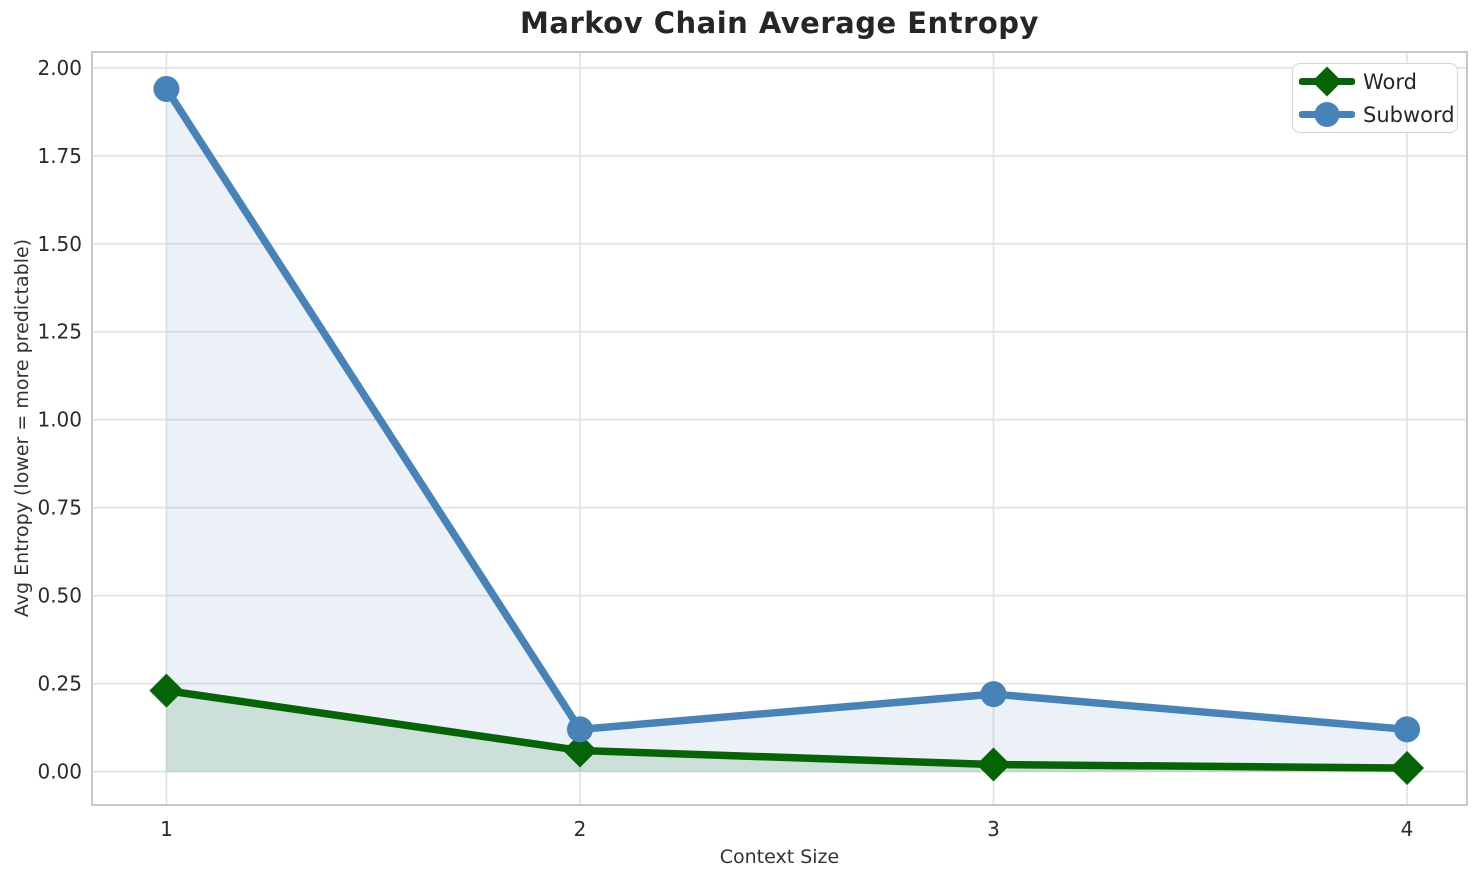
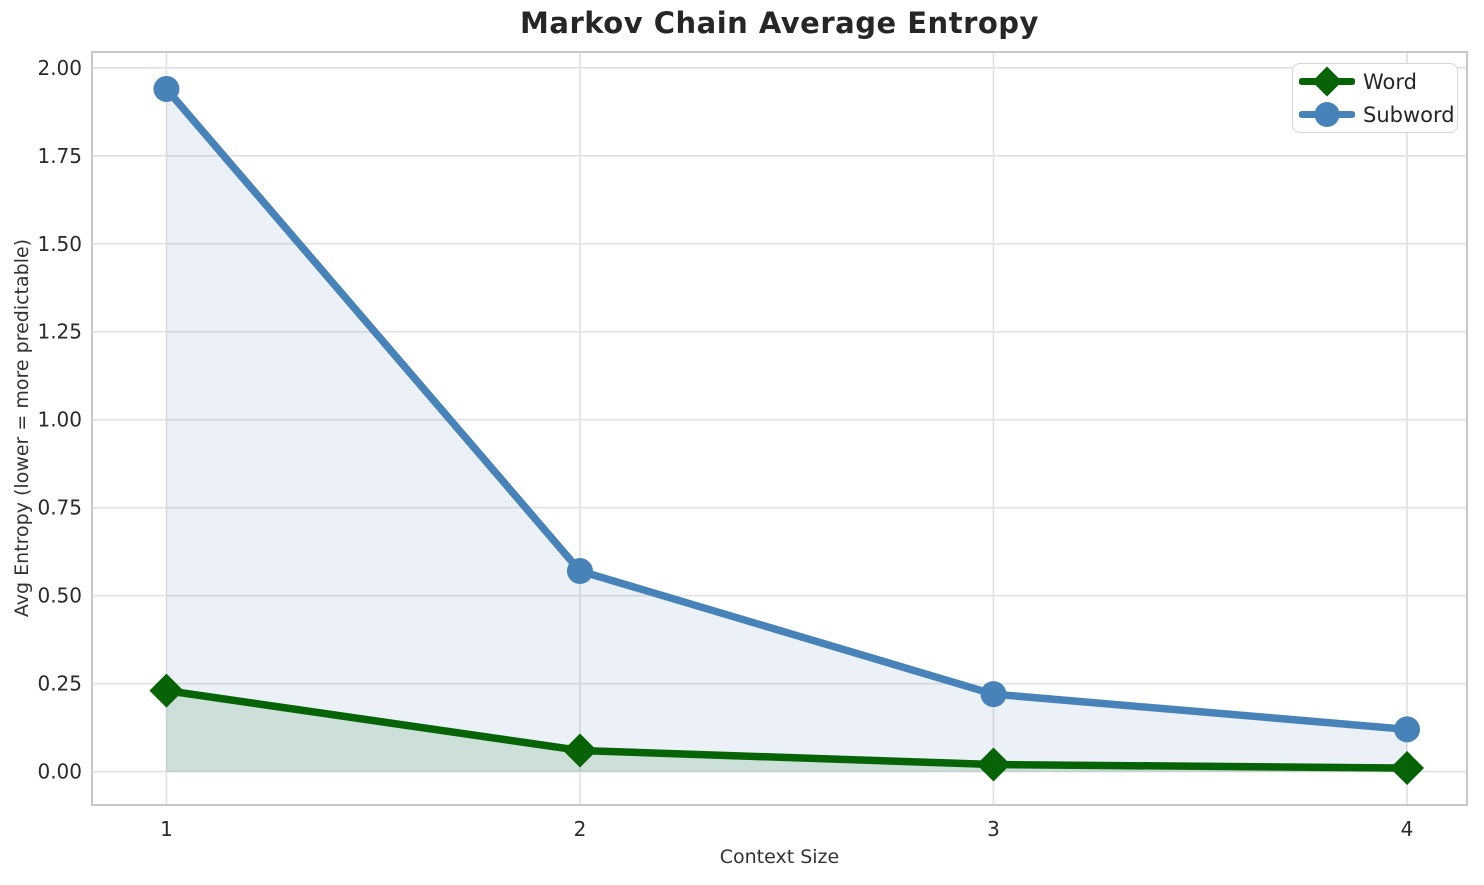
Subword/2: 0.12 -> 0.57
